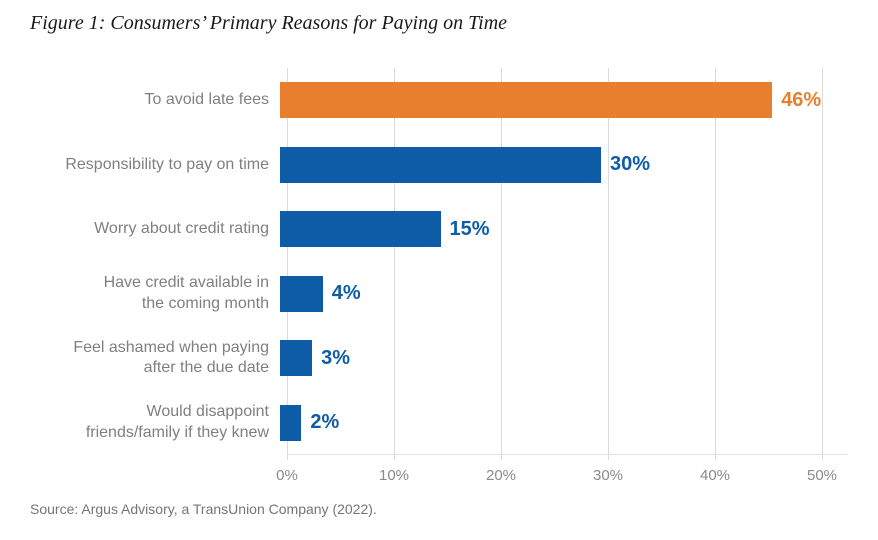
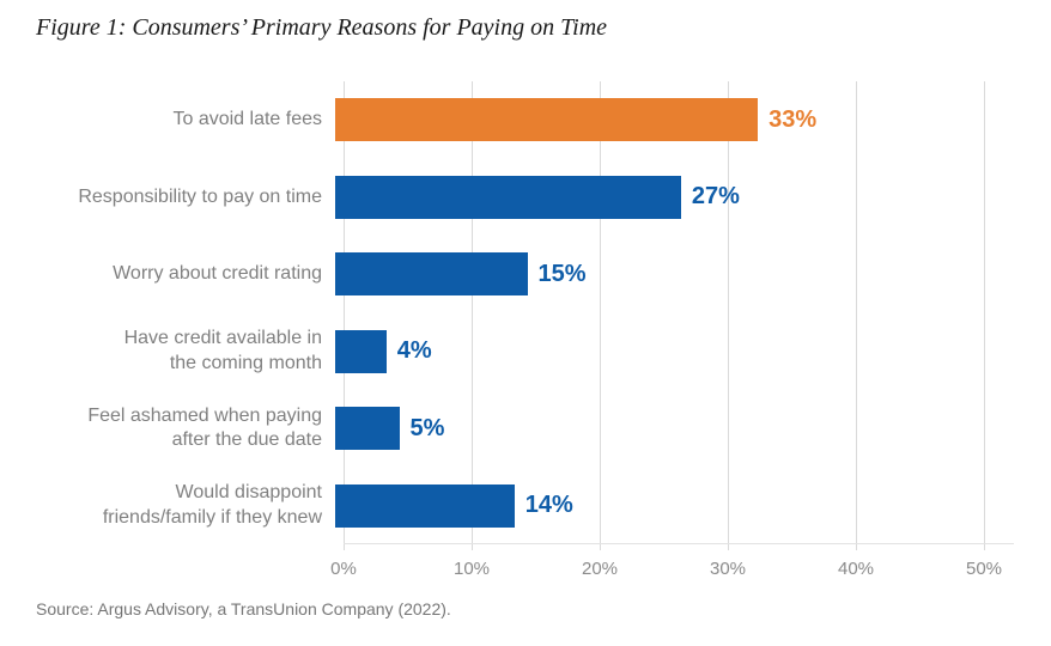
To avoid late fees: 46% -> 33%
Responsibility to pay on time: 30% -> 27%
Feel ashamed when paying after the due date: 3% -> 5%
Would disappoint friends/family if they knew: 2% -> 14%
